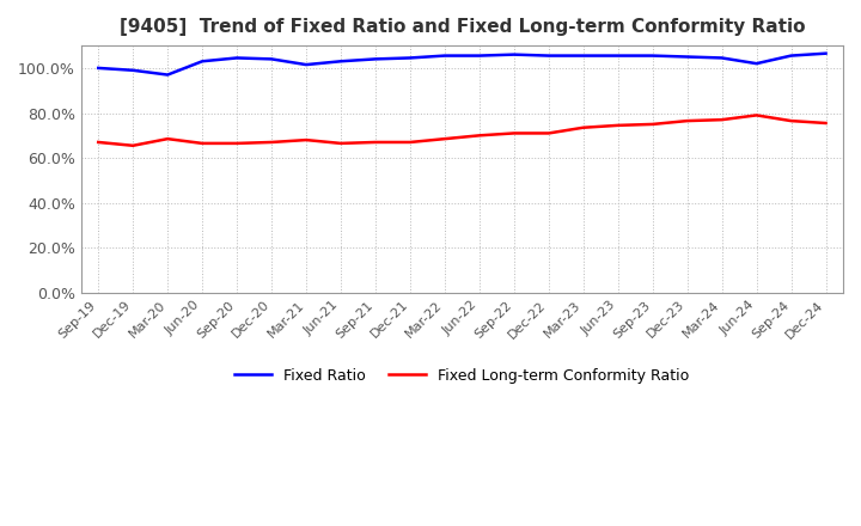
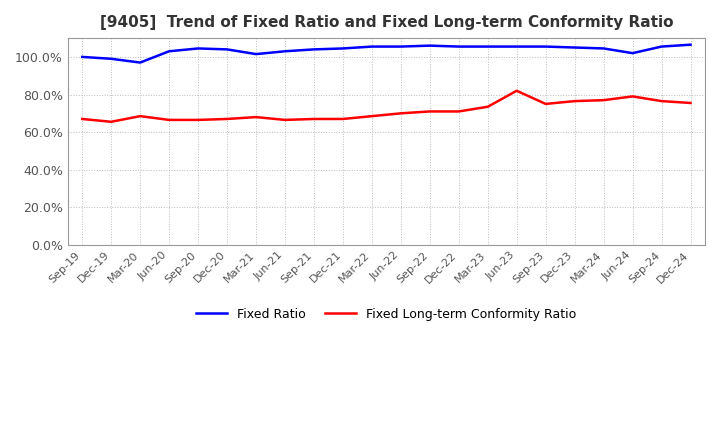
Fixed Long-term Conformity Ratio/Jun-23: 74% -> 82%
